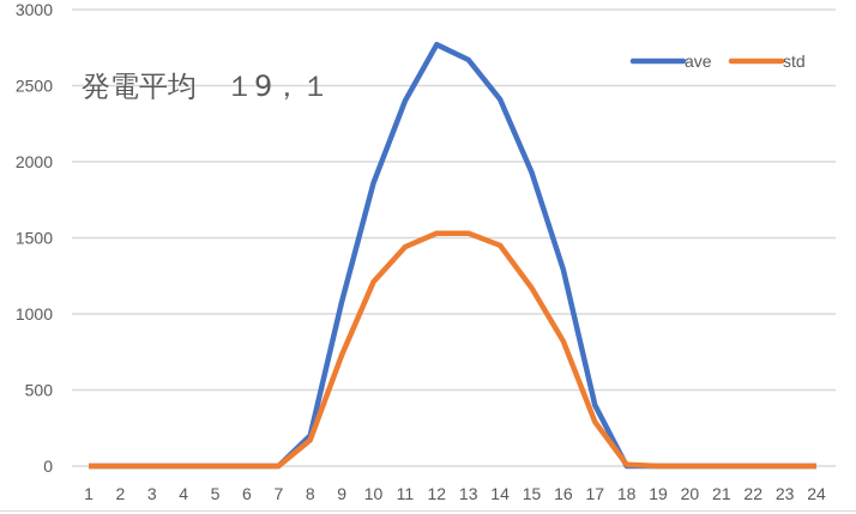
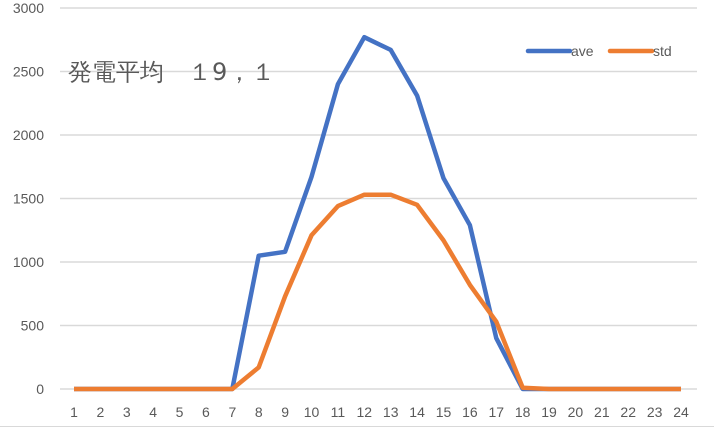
ave/8: 200 -> 1050
ave/10: 1860 -> 1670
ave/14: 2410 -> 2310
ave/15: 1930 -> 1660
std/17: 290 -> 530
